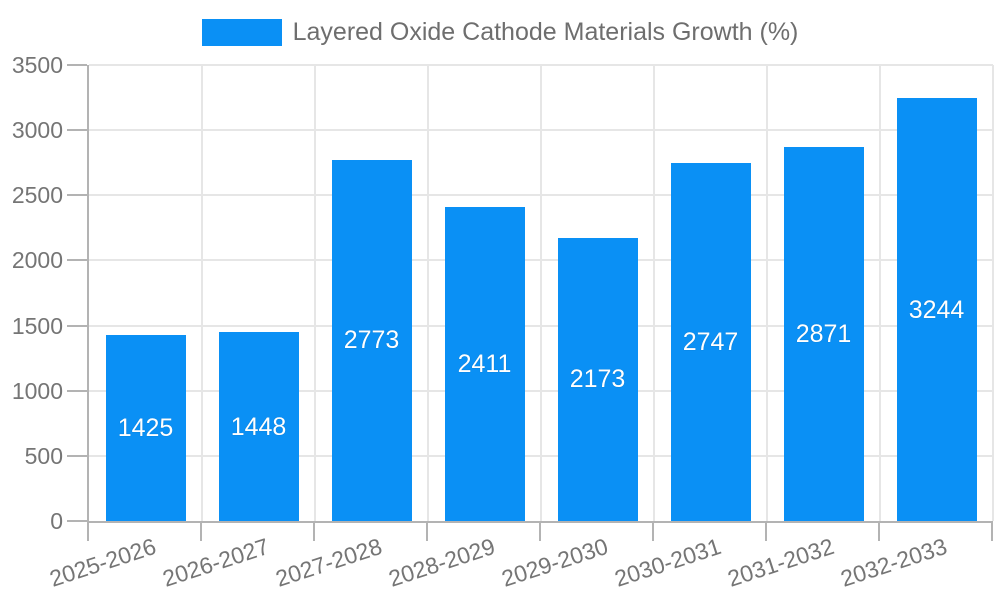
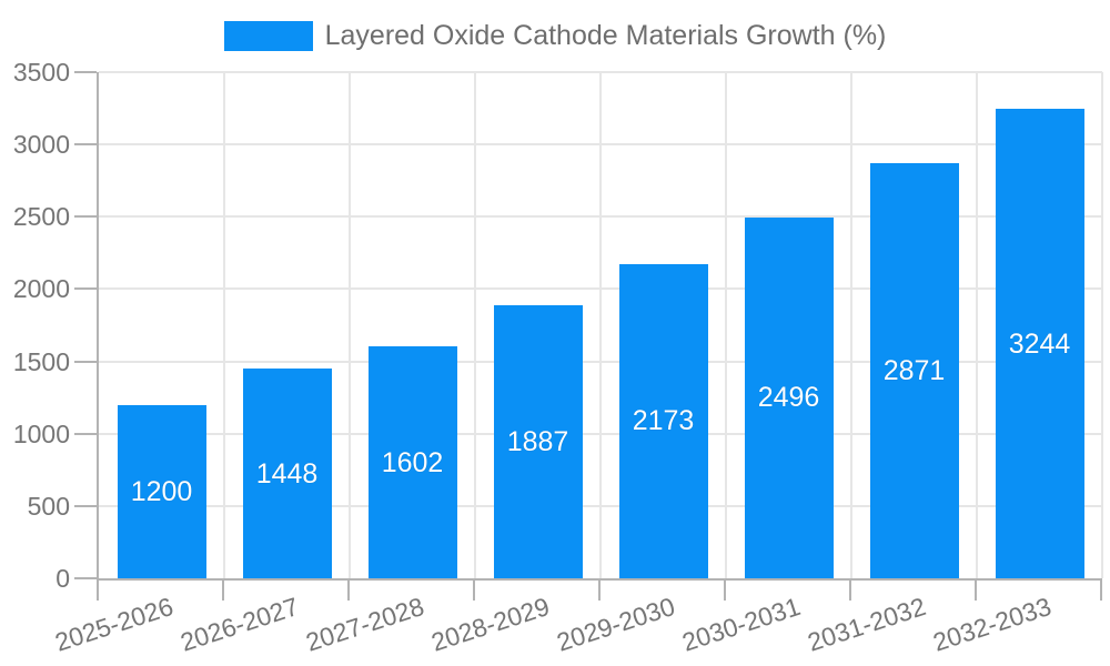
2025-2026: 1425 -> 1200
2027-2028: 2773 -> 1602
2028-2029: 2411 -> 1887
2030-2031: 2747 -> 2496
